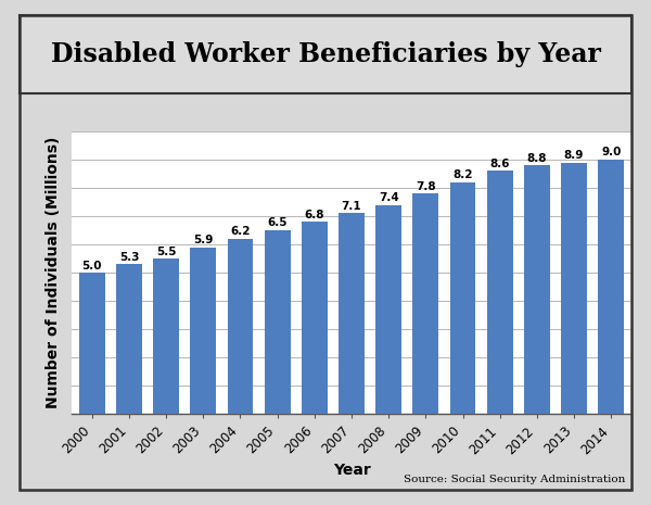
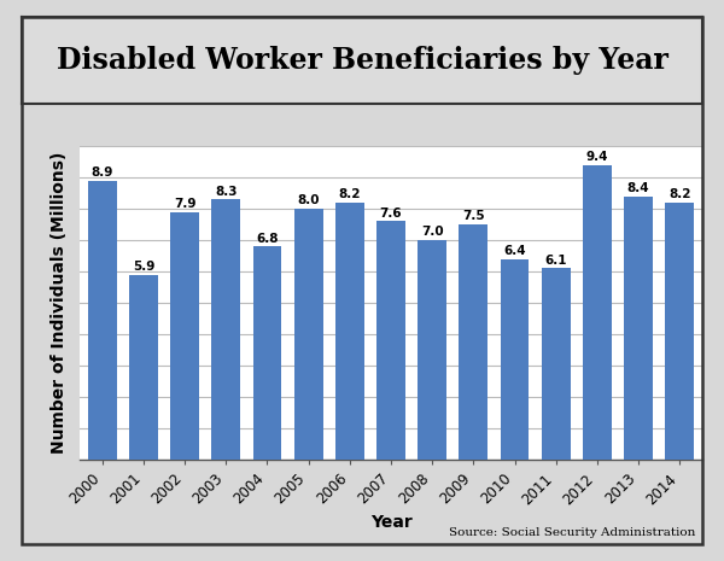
2000: 5.0 -> 8.9
2001: 5.3 -> 5.9
2002: 5.5 -> 7.9
2003: 5.9 -> 8.3
2004: 6.2 -> 6.8
2005: 6.5 -> 8.0
2006: 6.8 -> 8.2
2007: 7.1 -> 7.6
2008: 7.4 -> 7.0
2009: 7.8 -> 7.5
2010: 8.2 -> 6.4
2011: 8.6 -> 6.1
2012: 8.8 -> 9.4
2013: 8.9 -> 8.4
2014: 9.0 -> 8.2
